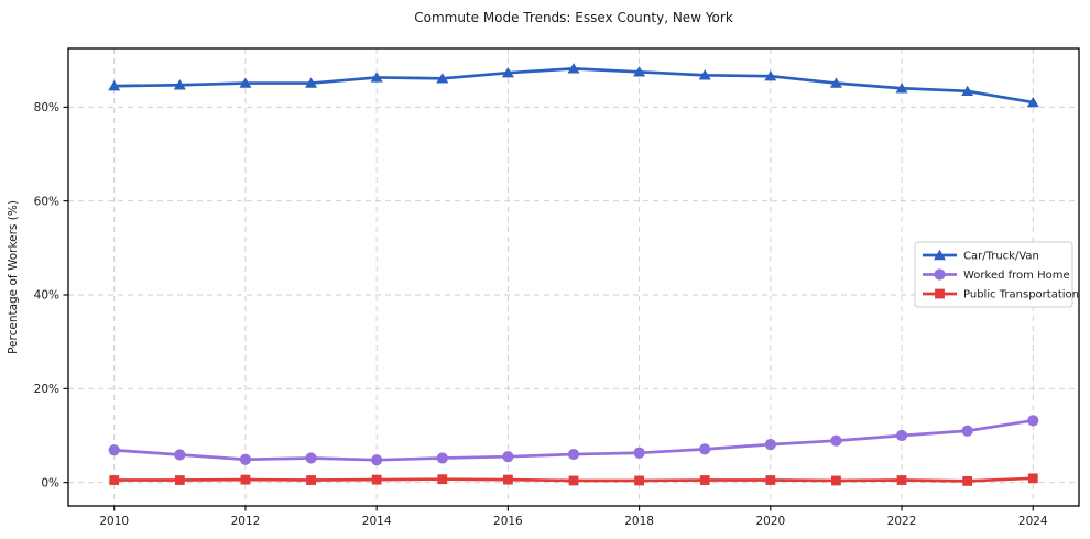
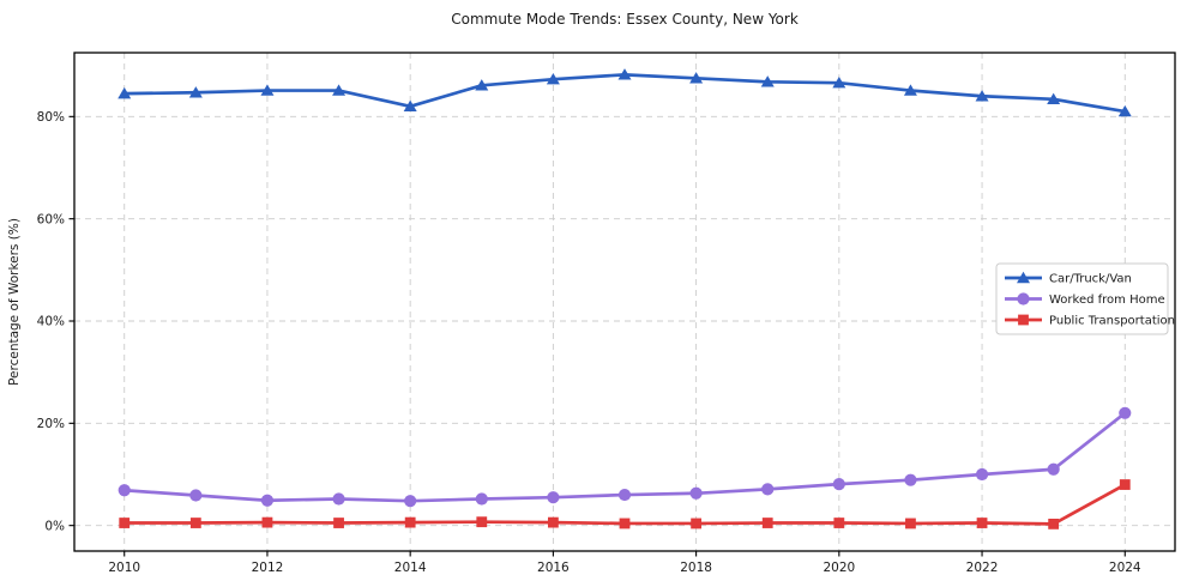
Car/Truck/Van/2014: 86% -> 82%
Worked from Home/2024: 13% -> 22%
Public Transportation/2024: 1% -> 8%
